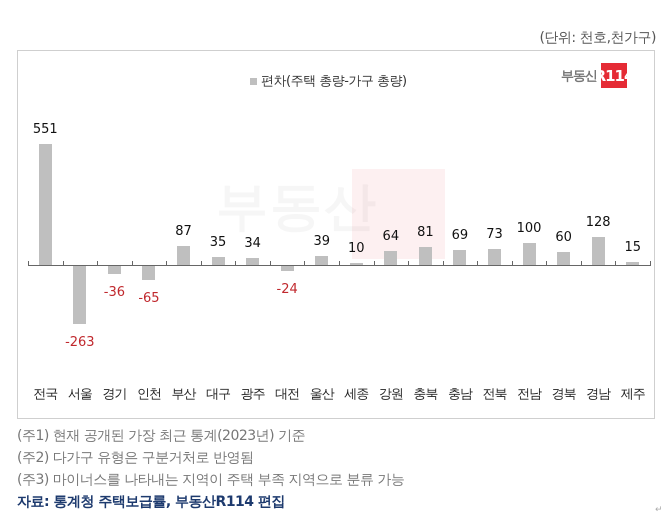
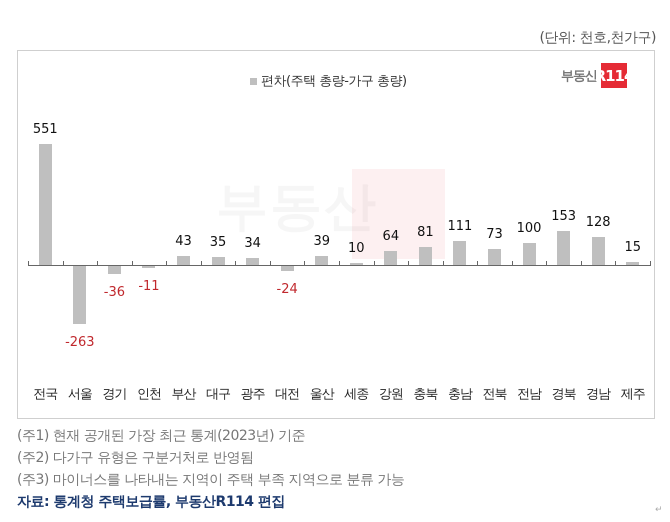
인천: -65 -> -11
부산: 87 -> 43
충남: 69 -> 111
경북: 60 -> 153
